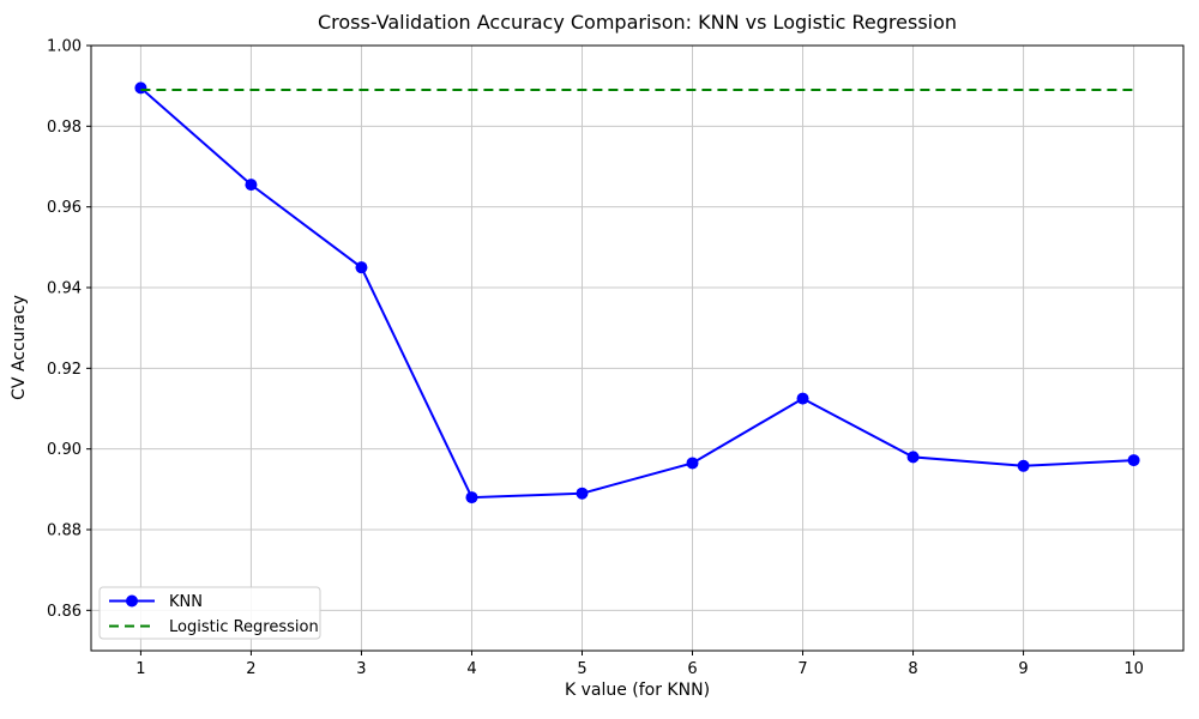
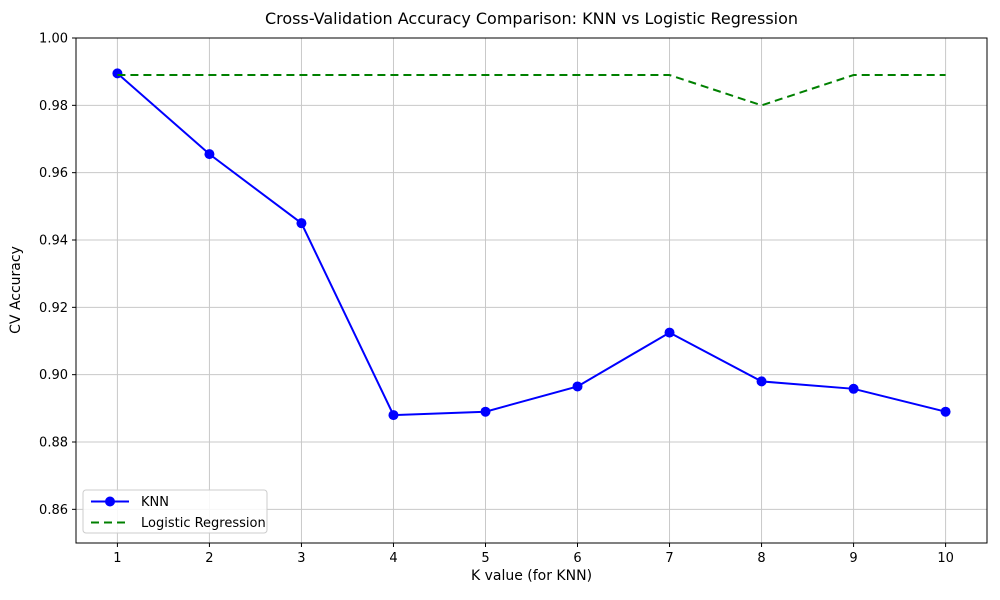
Logistic Regression/8: 0.989 -> 0.980
KNN/10: 0.897 -> 0.889
